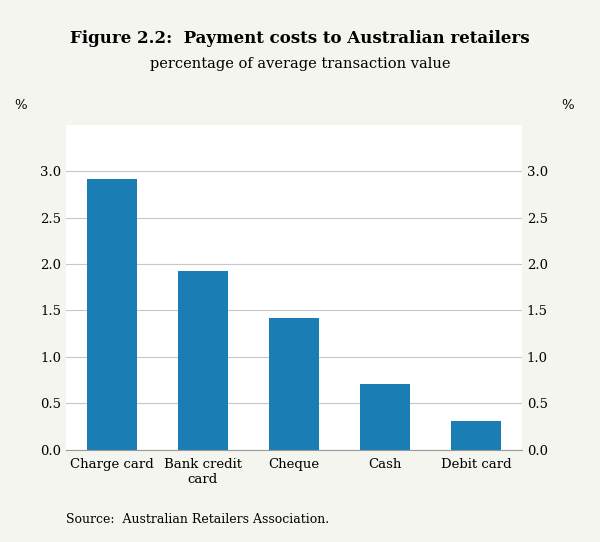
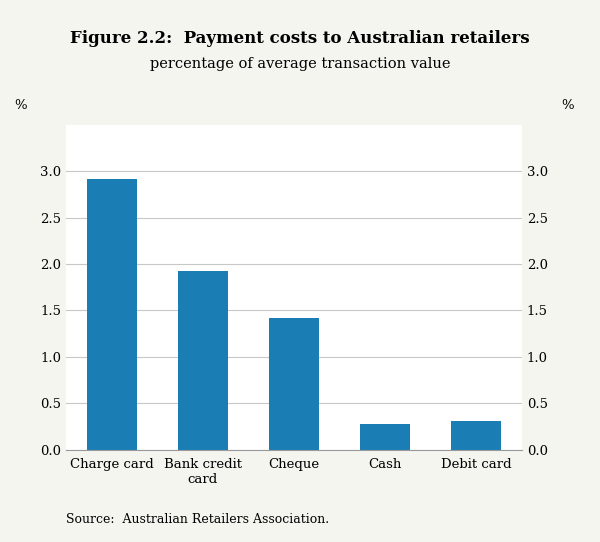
Cash: 0.71 -> 0.28
